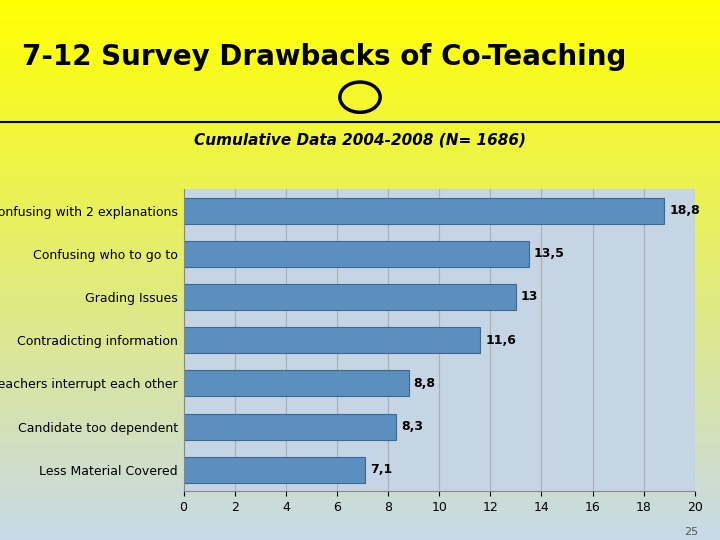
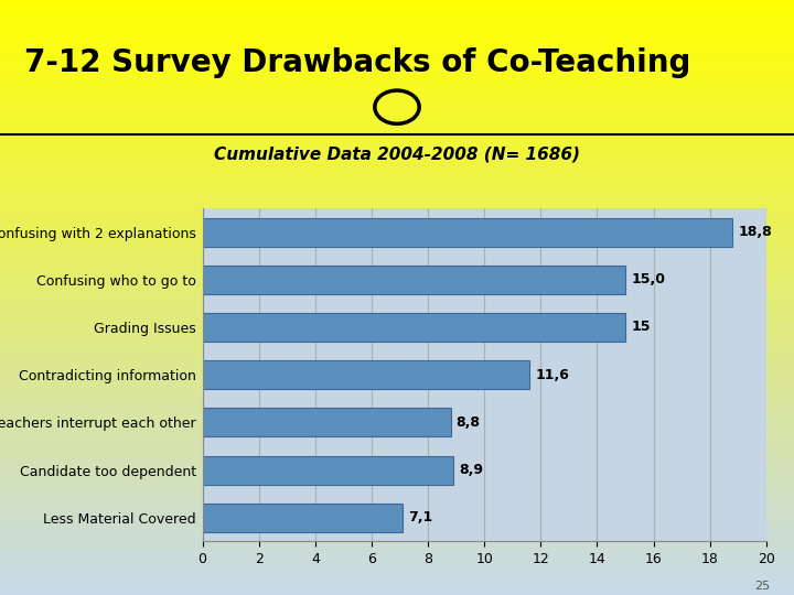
Confusing who to go to: 13,5 -> 15,0
Grading Issues: 13 -> 15
Candidate too dependent: 8,3 -> 8,9
